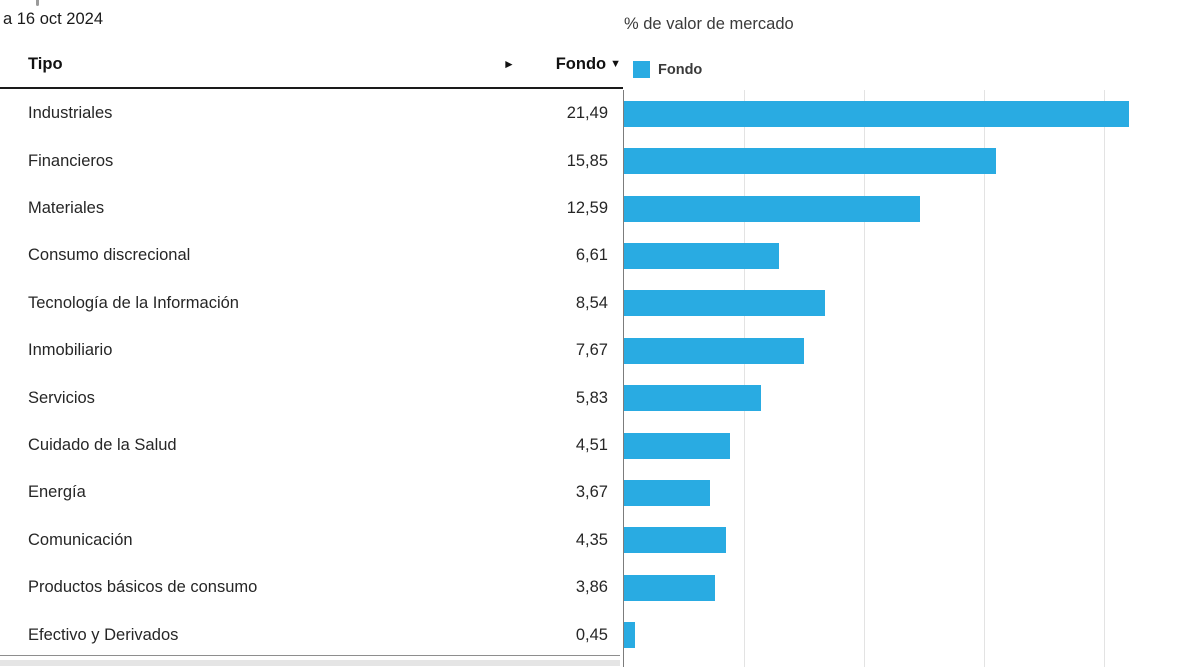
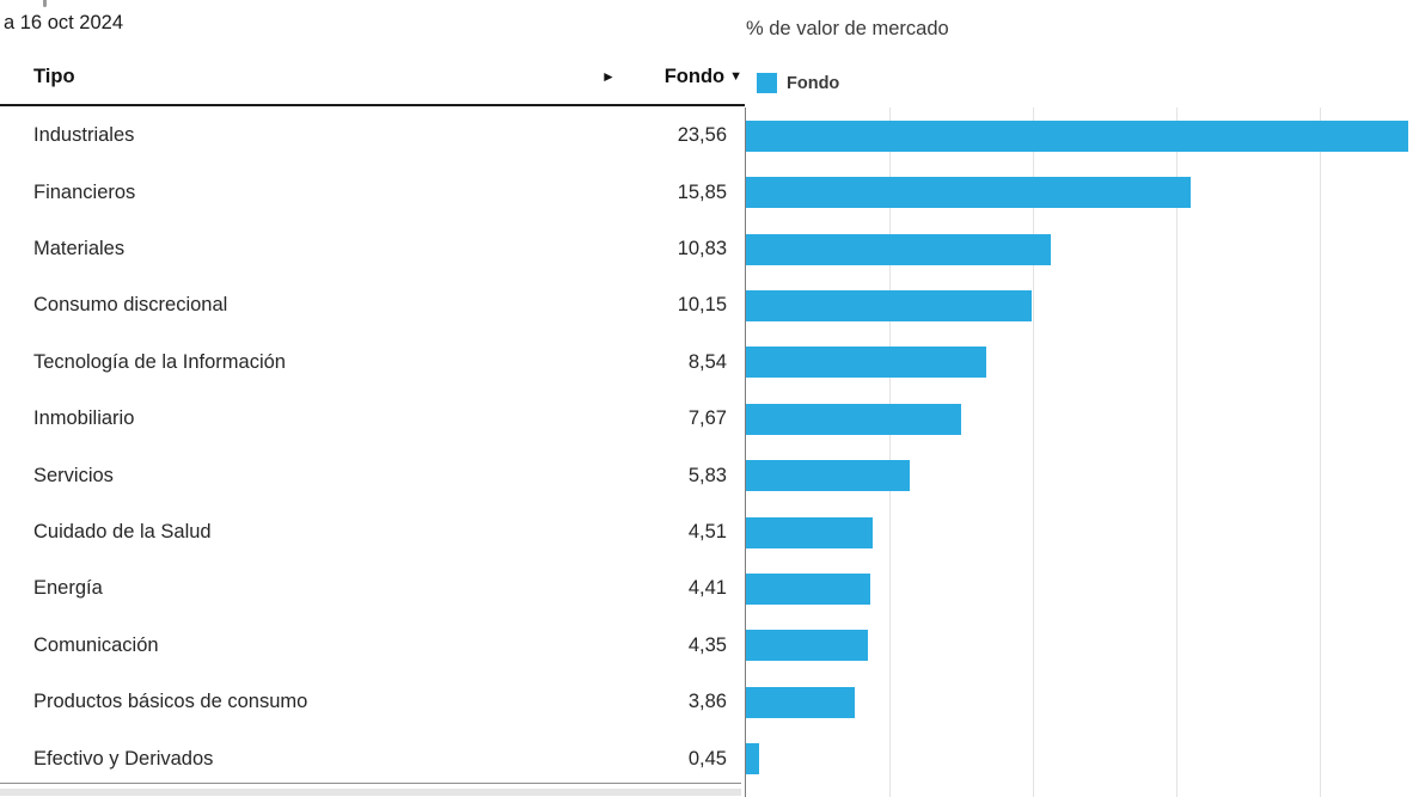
Industriales: 21,49 -> 23,56
Materiales: 12,59 -> 10,83
Consumo discrecional: 6,61 -> 10,15
Energía: 3,67 -> 4,41
